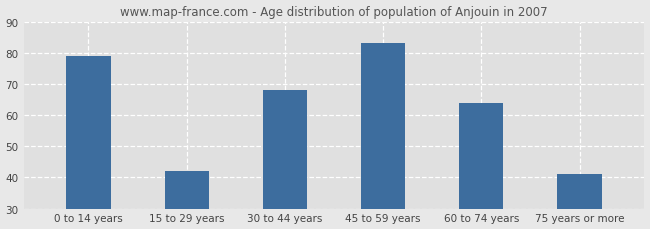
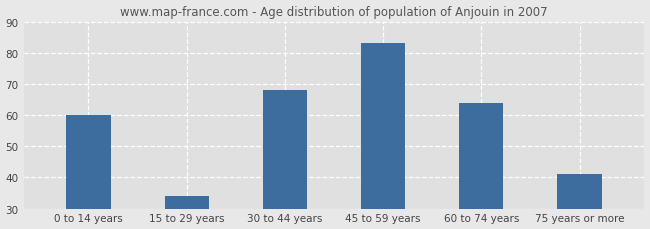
0 to 14 years: 79 -> 60
15 to 29 years: 42 -> 34
